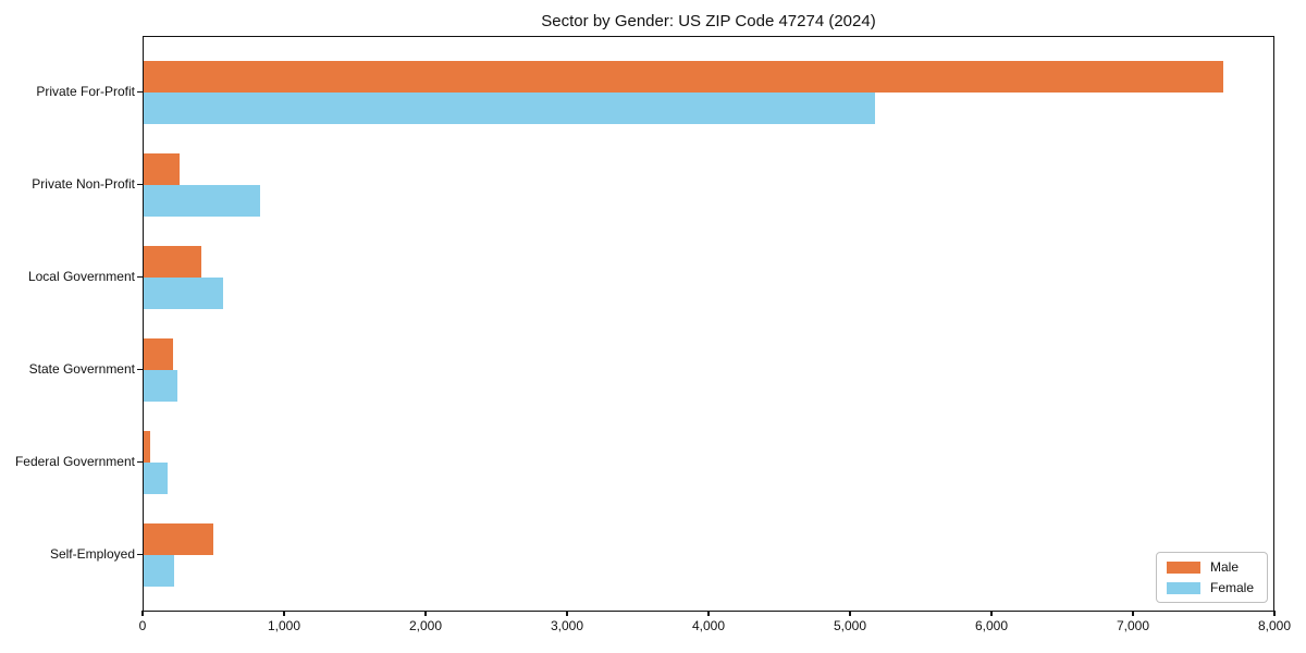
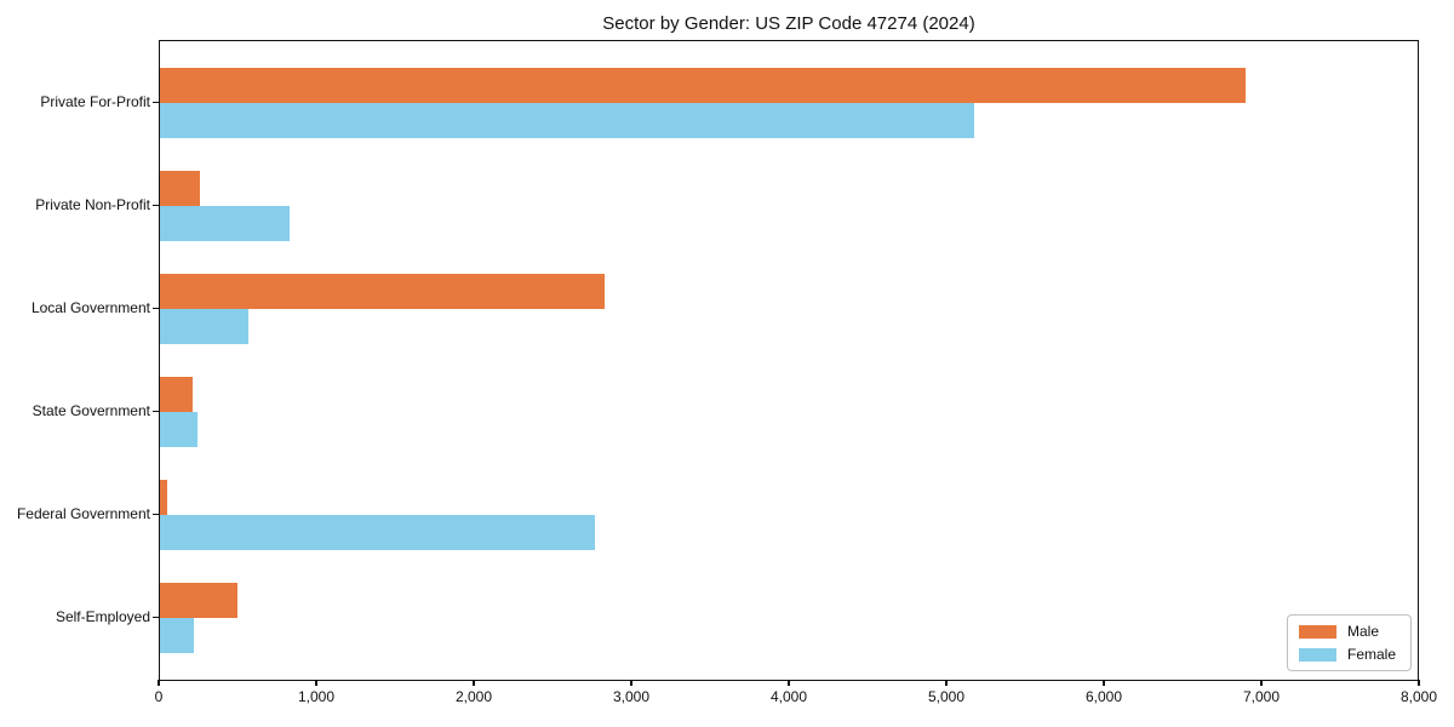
Male/Private For-Profit: 7630 -> 6890
Male/Local Government: 410 -> 2820
Female/Federal Government: 170 -> 2760
